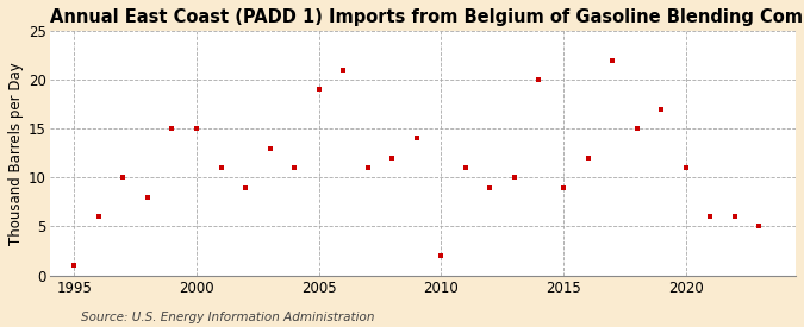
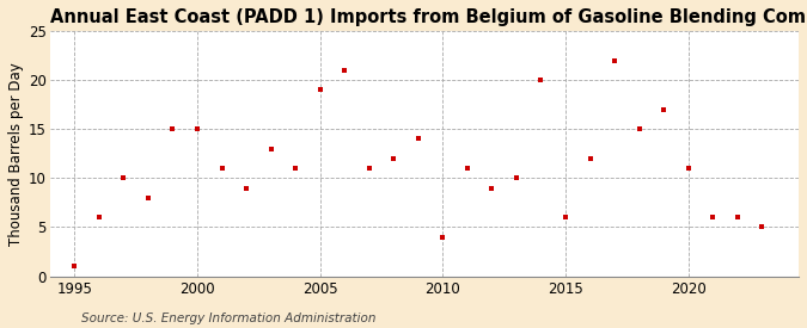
2010: 2 -> 4
2015: 9 -> 6
